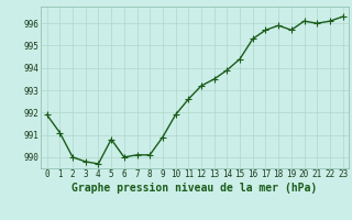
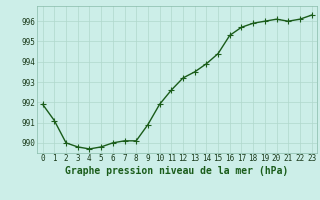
5: 990.8 -> 989.8
19: 995.7 -> 996.0
